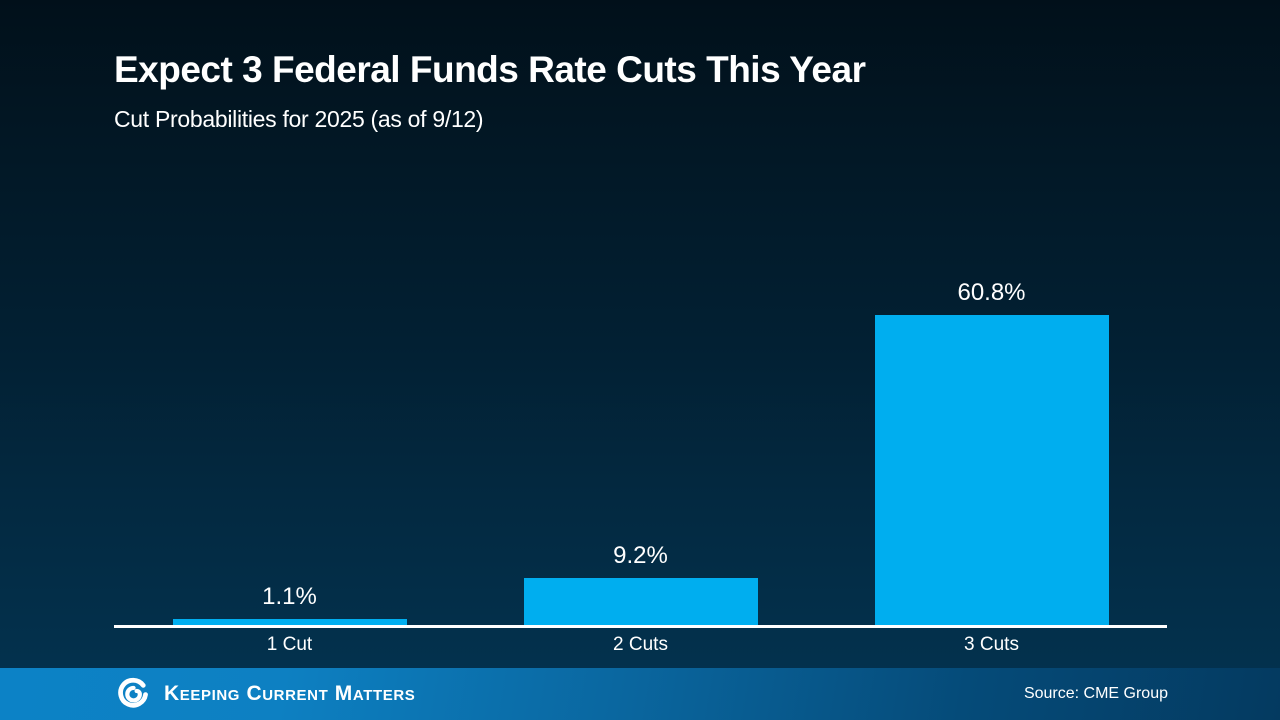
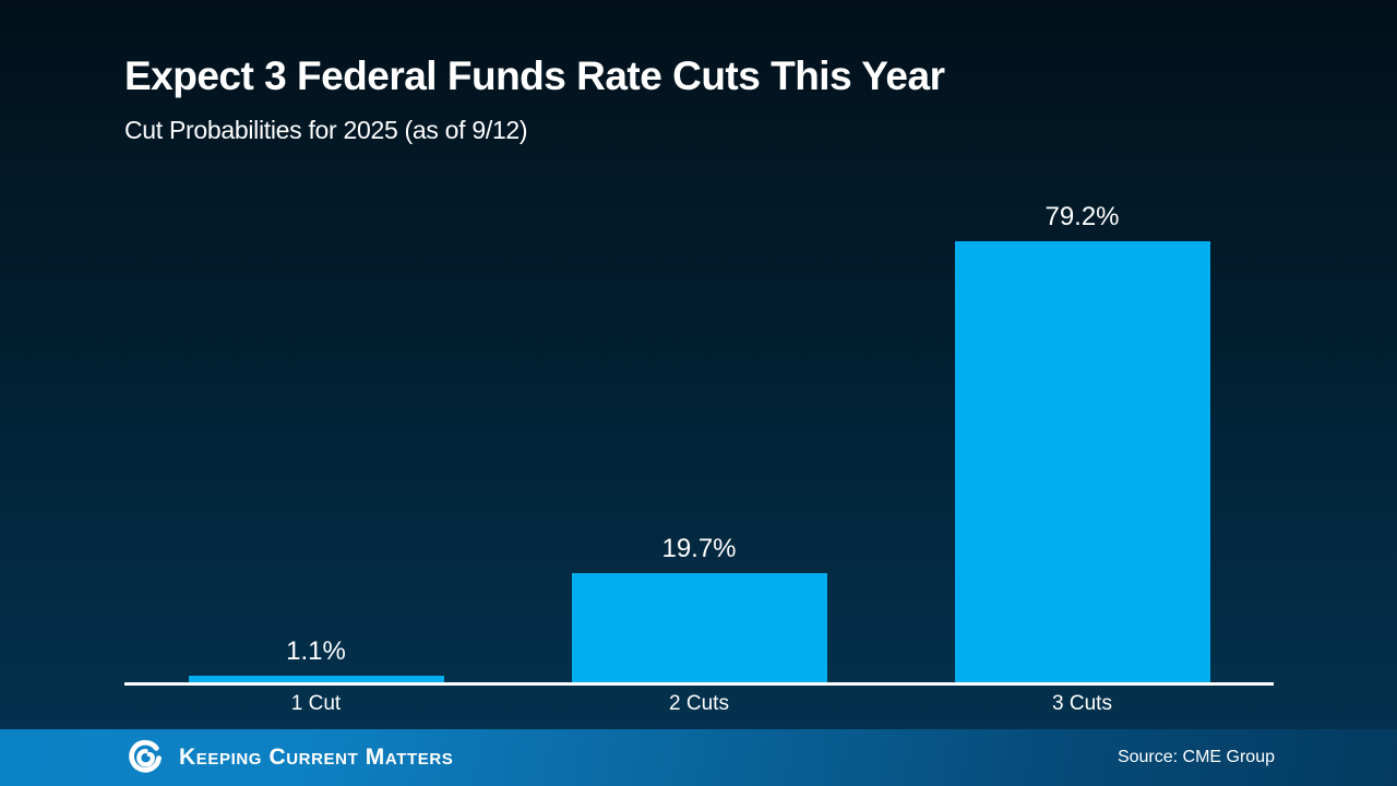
2 Cuts: 9.2% -> 19.7%
3 Cuts: 60.8% -> 79.2%
